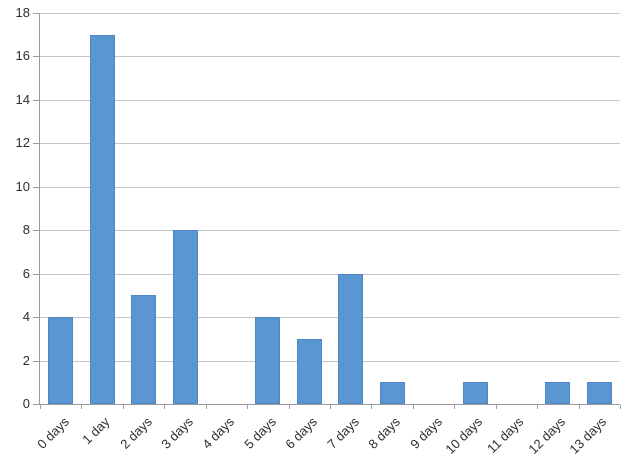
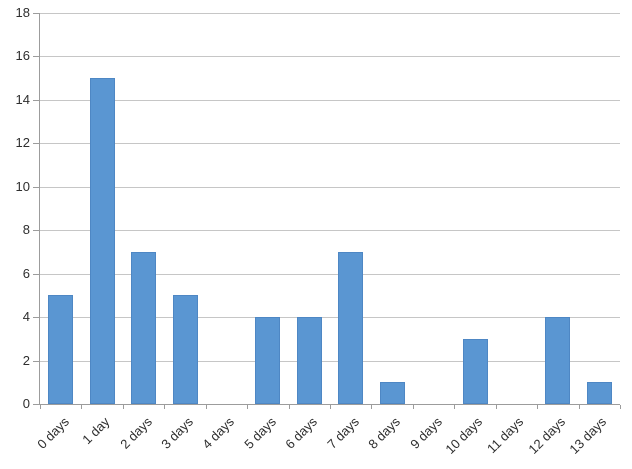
0 days: 4 -> 5
1 day: 17 -> 15
2 days: 5 -> 7
3 days: 8 -> 5
6 days: 3 -> 4
7 days: 6 -> 7
10 days: 1 -> 3
12 days: 1 -> 4
